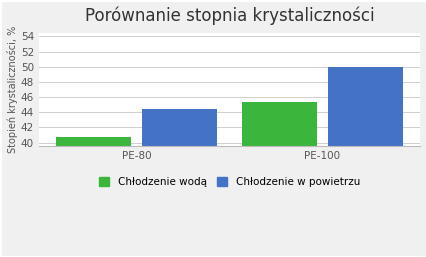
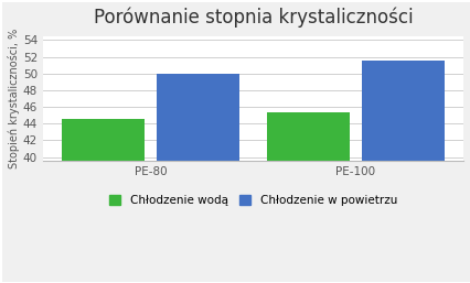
Chłodzenie wodą/PE-80: 40.8 -> 44.5
Chłodzenie w powietrzu/PE-80: 44.4 -> 50.0
Chłodzenie w powietrzu/PE-100: 50.0 -> 51.6
